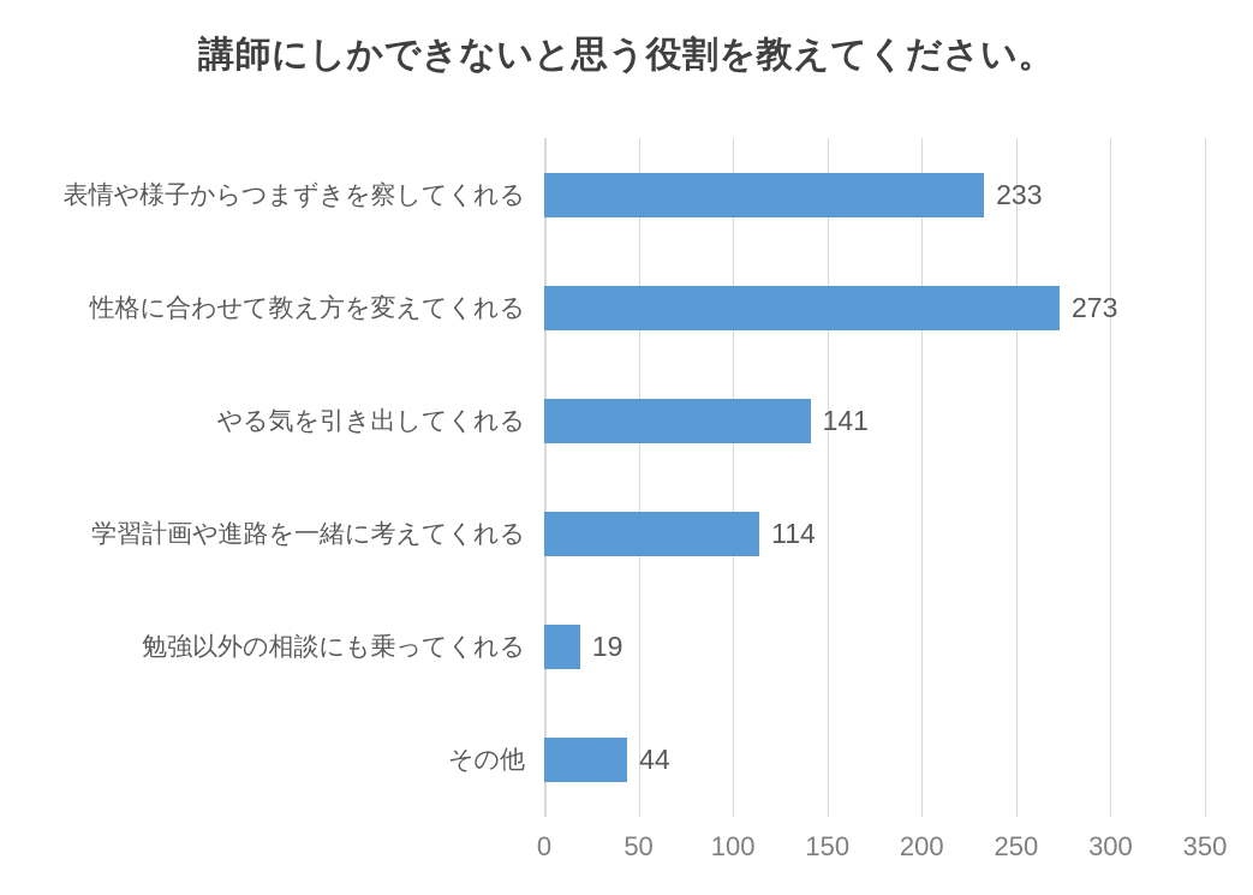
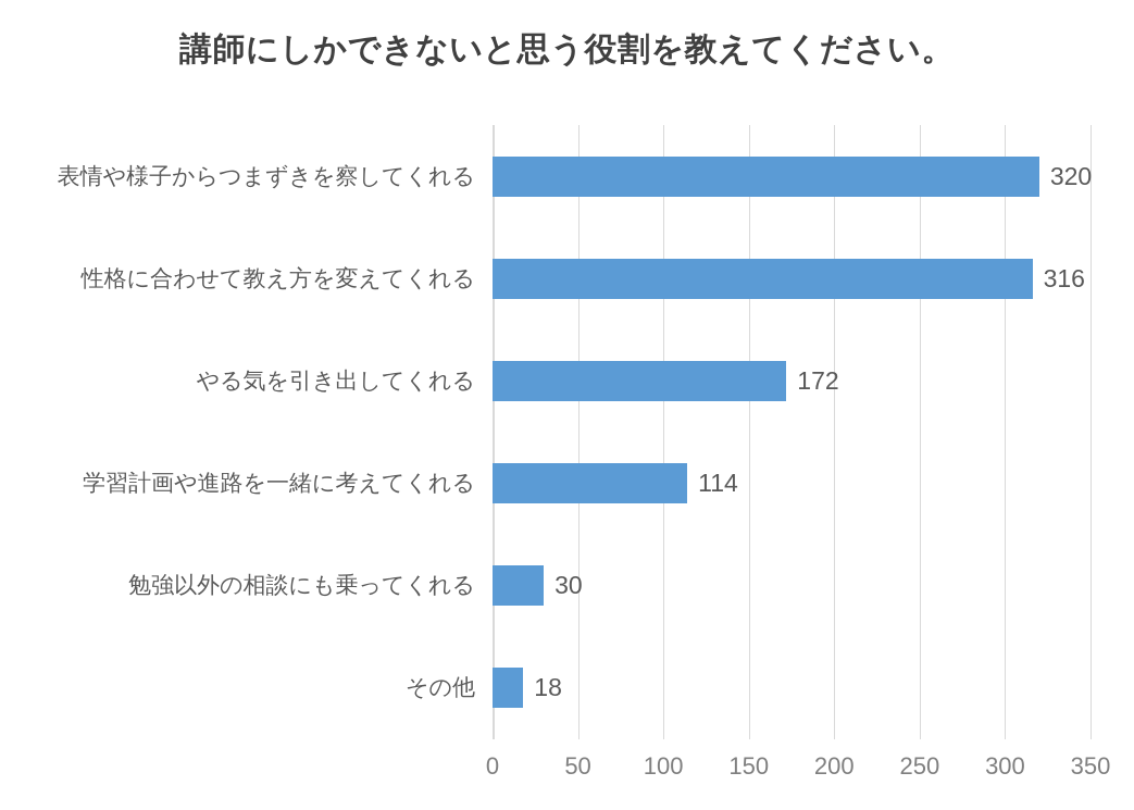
表情や様子からつまずきを察してくれる: 233 -> 320
性格に合わせて教え方を変えてくれる: 273 -> 316
やる気を引き出してくれる: 141 -> 172
勉強以外の相談にも乗ってくれる: 19 -> 30
その他: 44 -> 18
